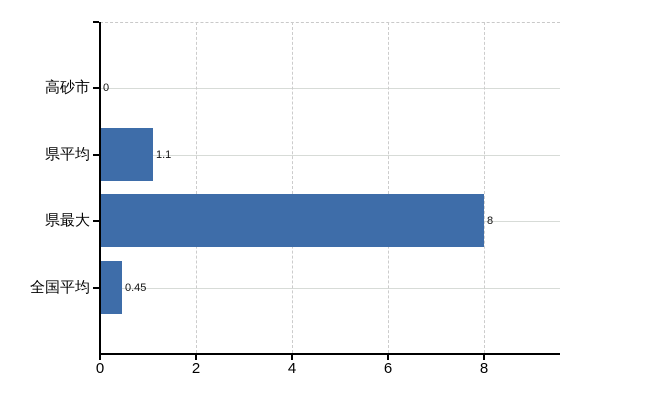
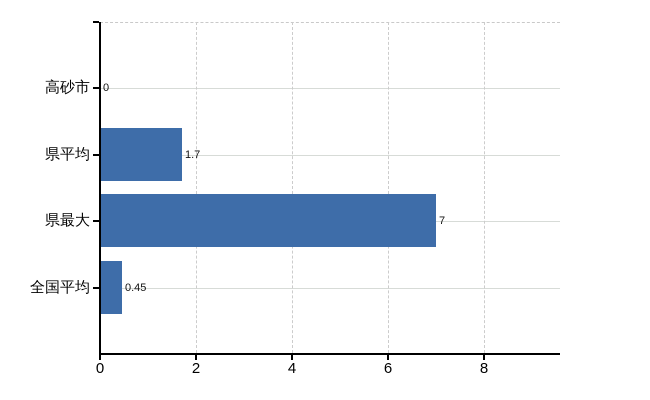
県平均: 1.1 -> 1.7
県最大: 8 -> 7
